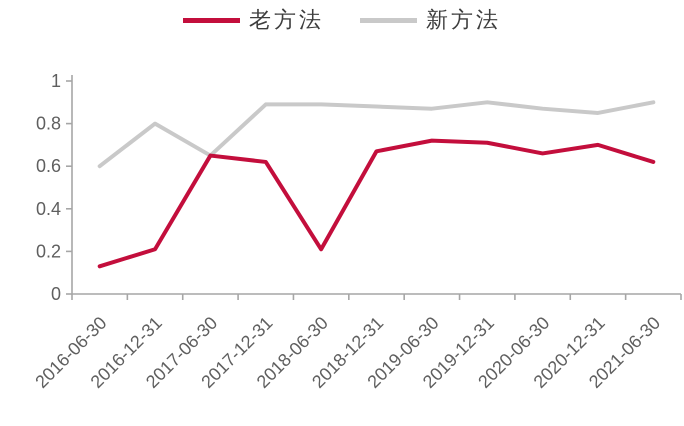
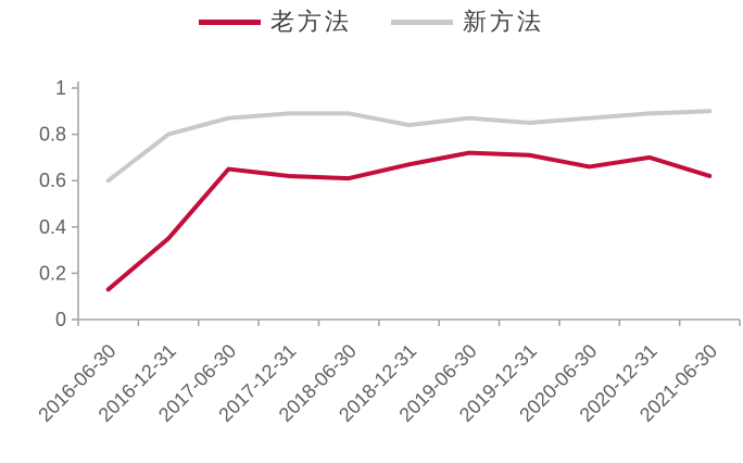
老方法/2016-12-31: 0.21 -> 0.35
新方法/2017-06-30: 0.65 -> 0.87
老方法/2018-06-30: 0.21 -> 0.61
新方法/2018-12-31: 0.88 -> 0.84
新方法/2019-12-31: 0.90 -> 0.85
新方法/2020-12-31: 0.85 -> 0.89
